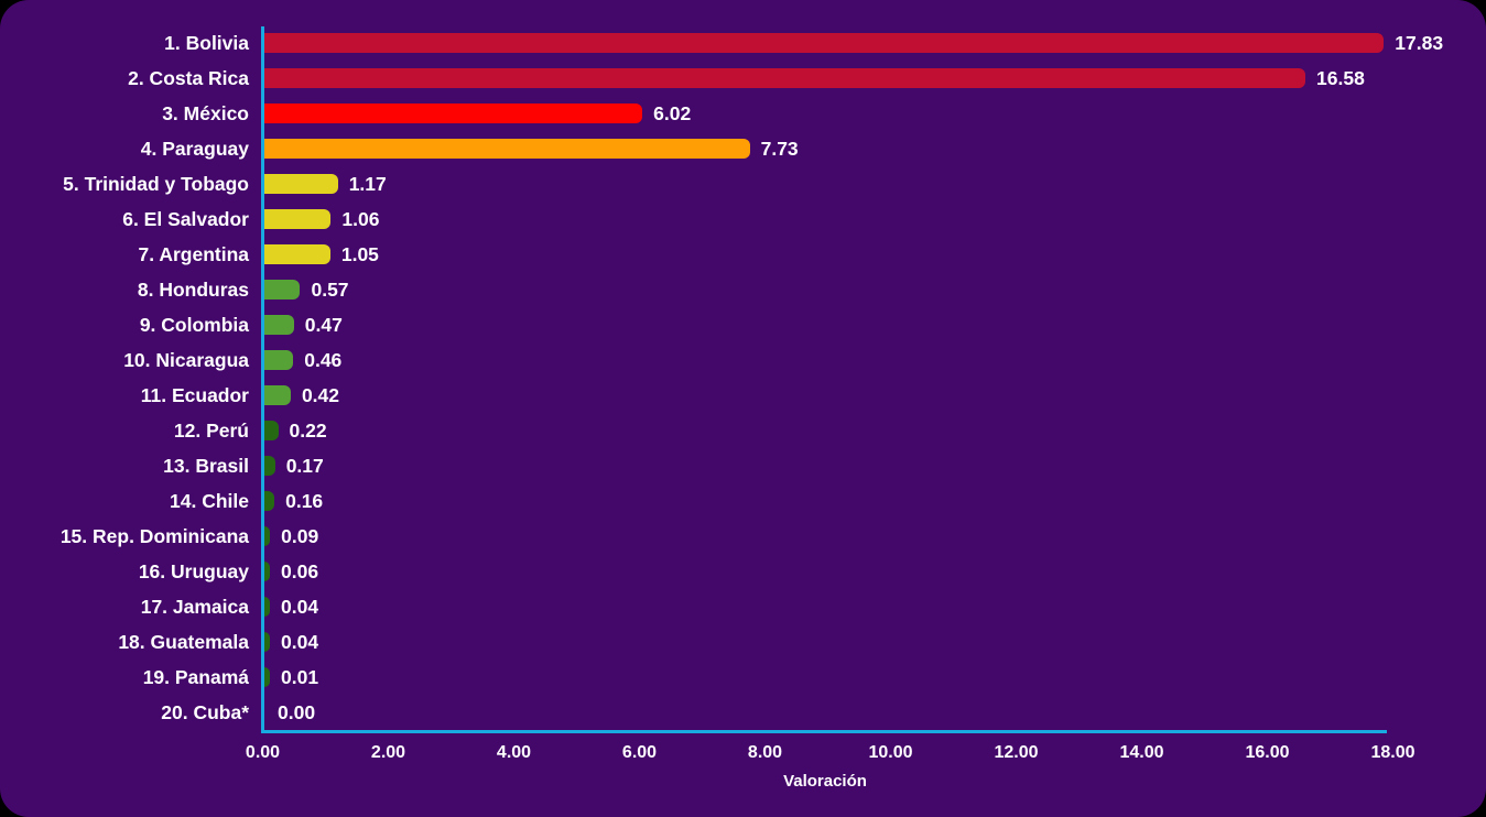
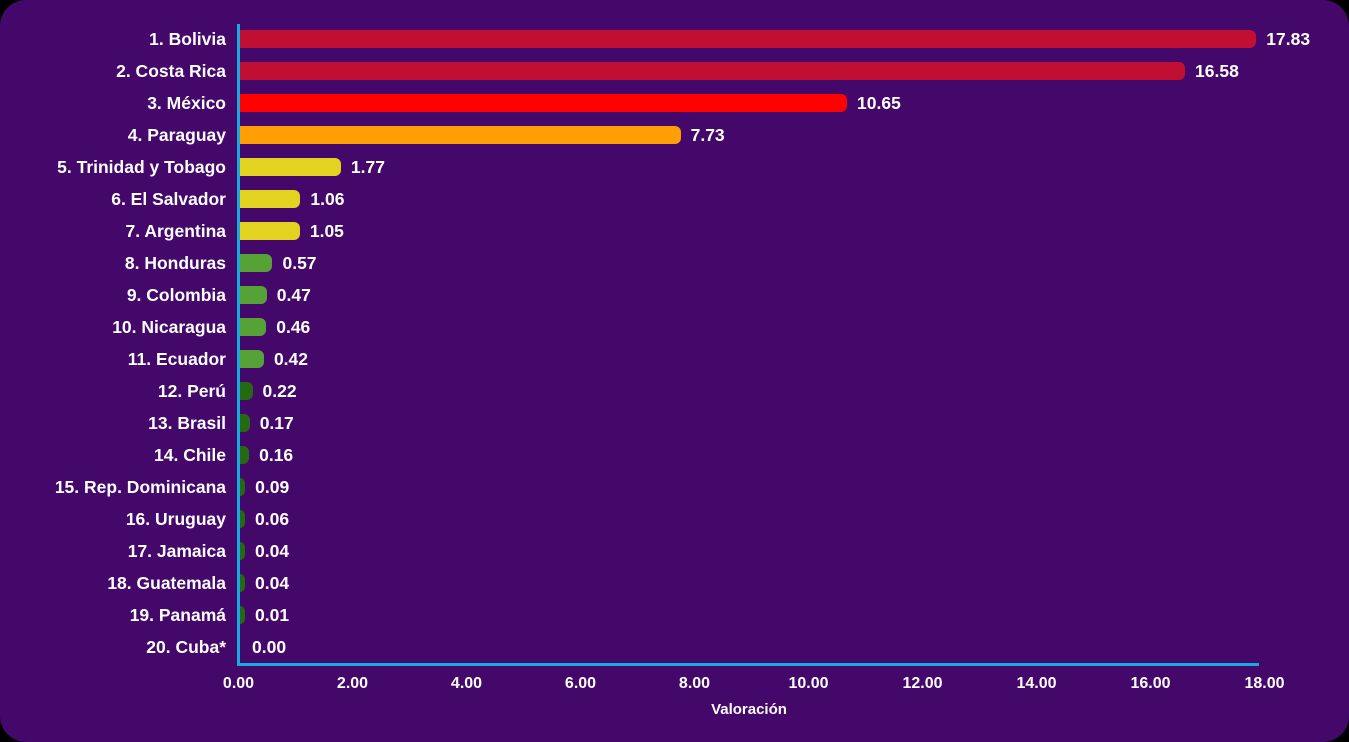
3. México: 6.02 -> 10.65
5. Trinidad y Tobago: 1.17 -> 1.77
